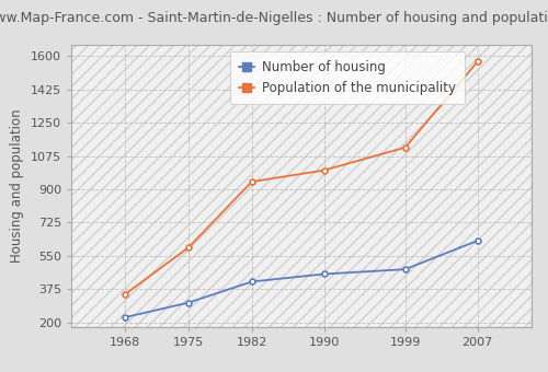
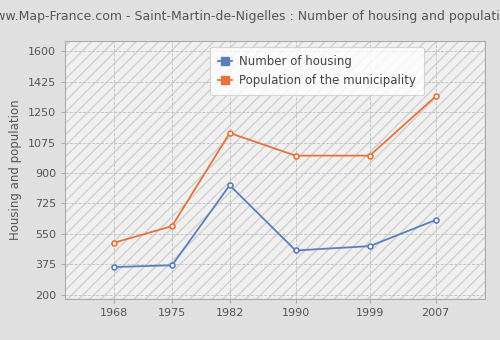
Number of housing/1968: 230 -> 360
Population of the municipality/1968: 350 -> 500
Number of housing/1975: 300 -> 370
Number of housing/1982: 420 -> 830
Population of the municipality/1982: 940 -> 1130
Population of the municipality/1999: 1120 -> 1000
Population of the municipality/2007: 1570 -> 1340
